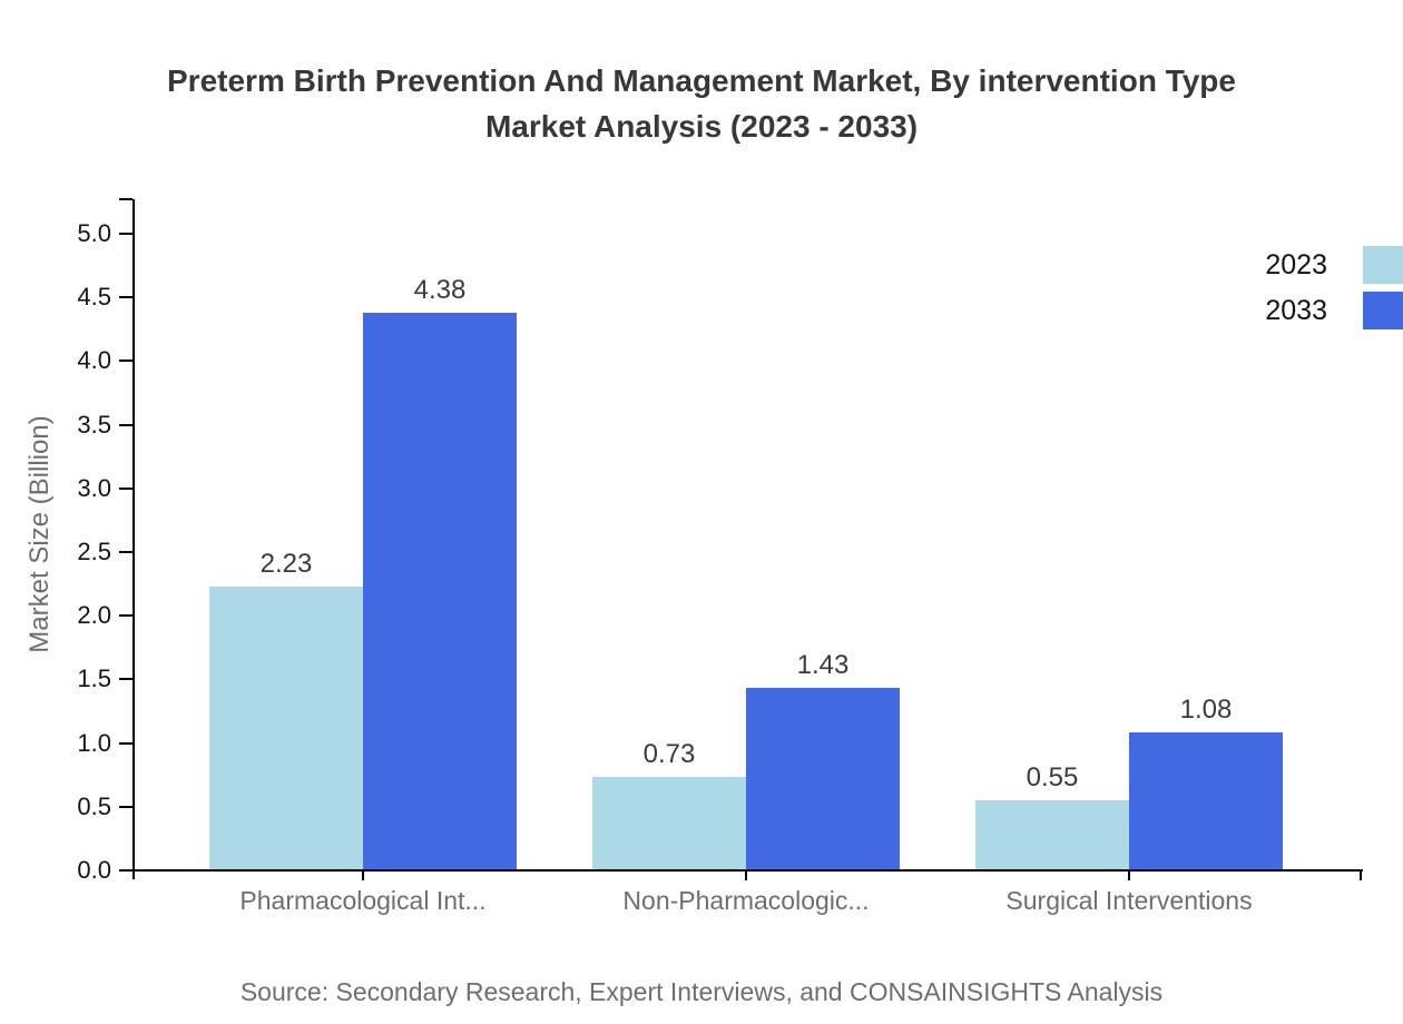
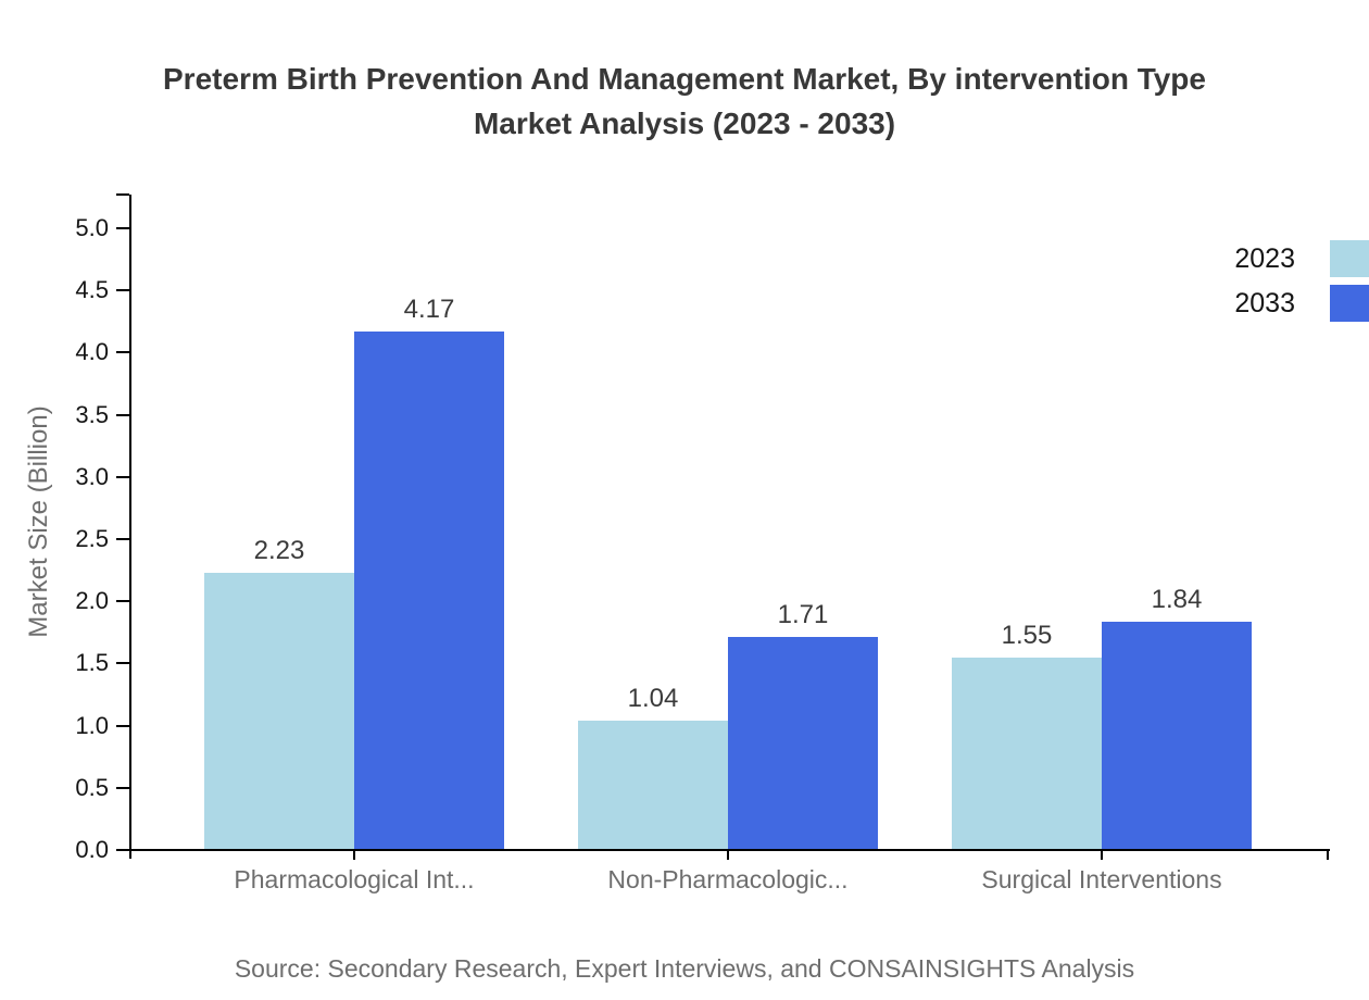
2033/Pharmacological Int...: 4.38 -> 4.17
2023/Non-Pharmacologic...: 0.73 -> 1.04
2033/Non-Pharmacologic...: 1.43 -> 1.71
2023/Surgical Interventions: 0.55 -> 1.55
2033/Surgical Interventions: 1.08 -> 1.84
